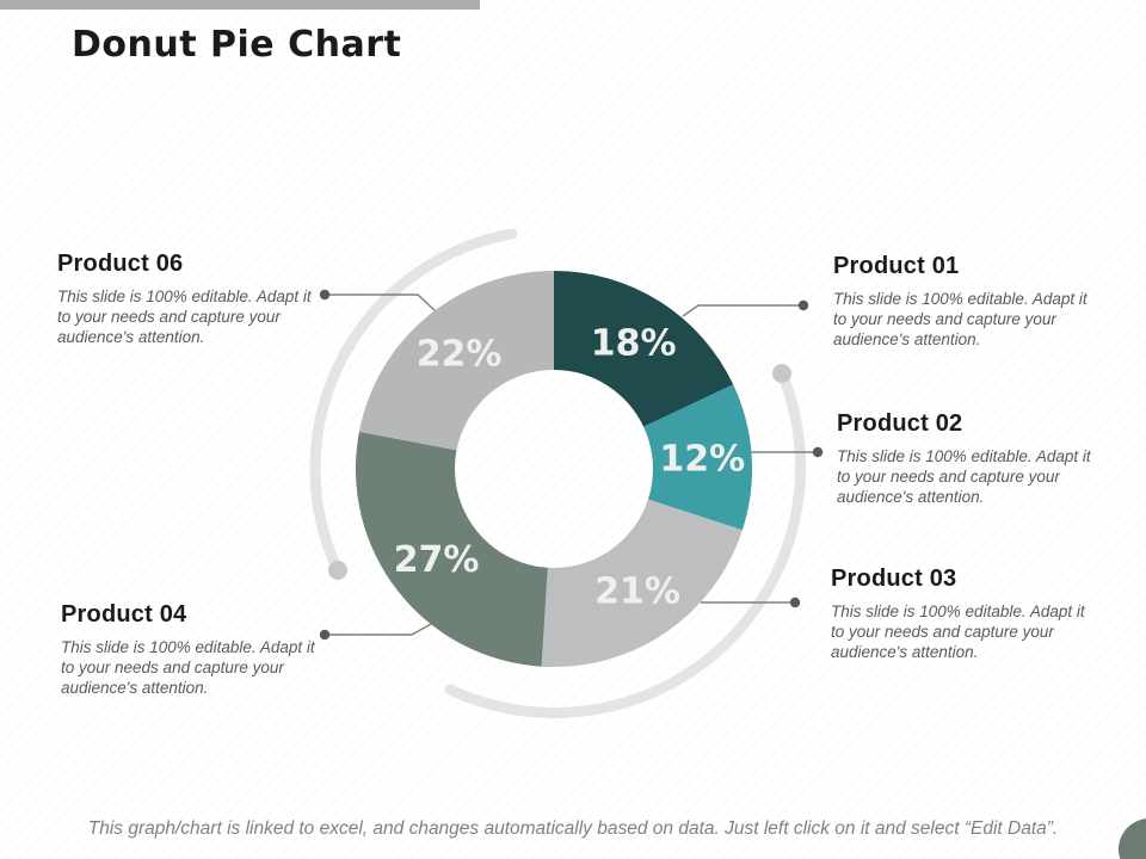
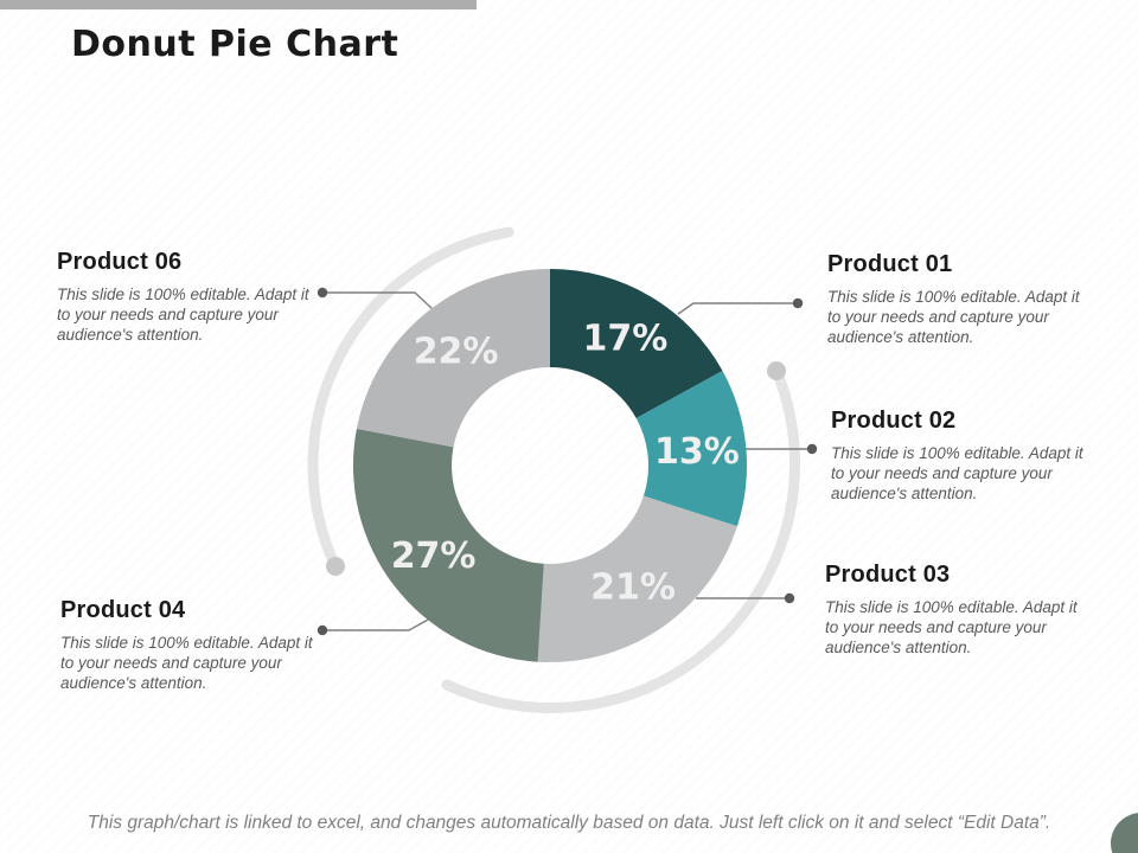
Product 01: 18% -> 17%
Product 02: 12% -> 13%
